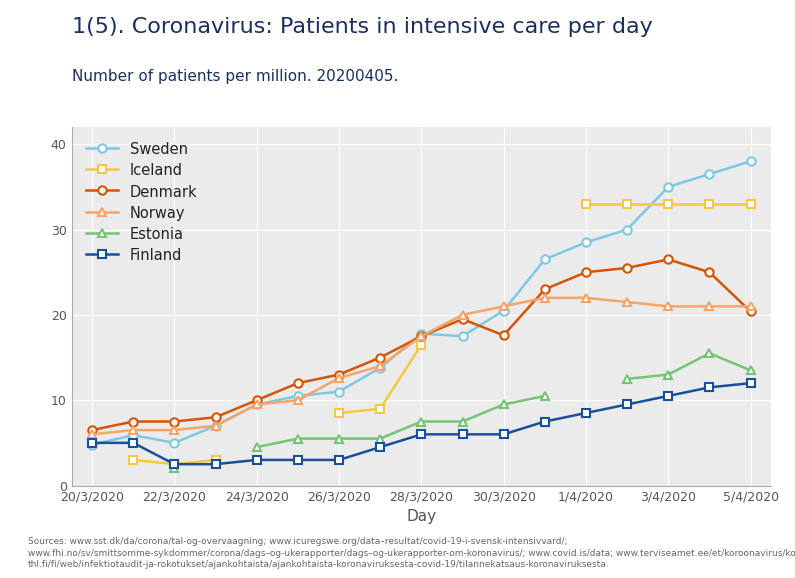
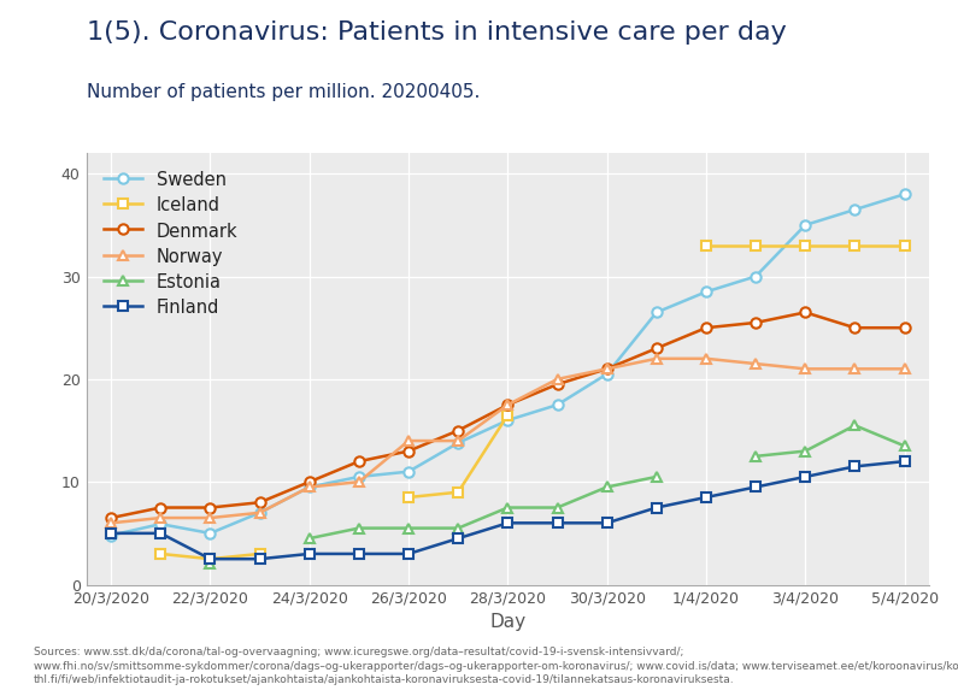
Norway/26/3/2020: 12.6 -> 14.0
Sweden/28/3/2020: 17.8 -> 16.0
Denmark/30/3/2020: 17.6 -> 21.0
Denmark/5/4/2020: 20.4 -> 25.0
